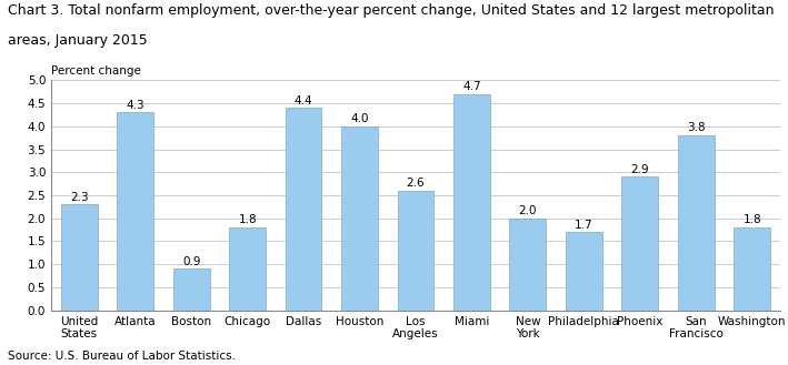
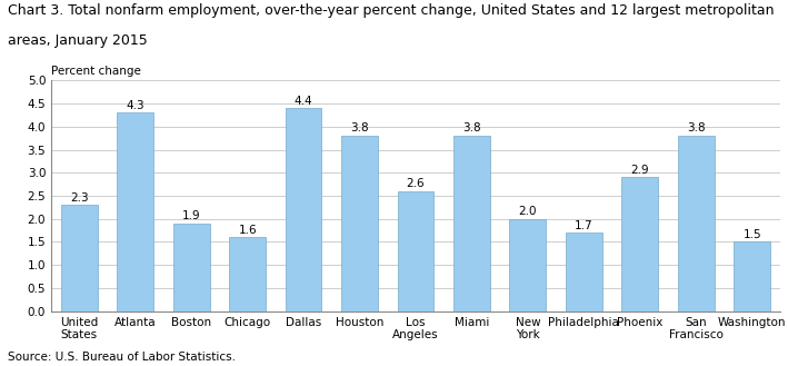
Boston: 0.9 -> 1.9
Chicago: 1.8 -> 1.6
Houston: 4.0 -> 3.8
Miami: 4.7 -> 3.8
Washington: 1.8 -> 1.5
